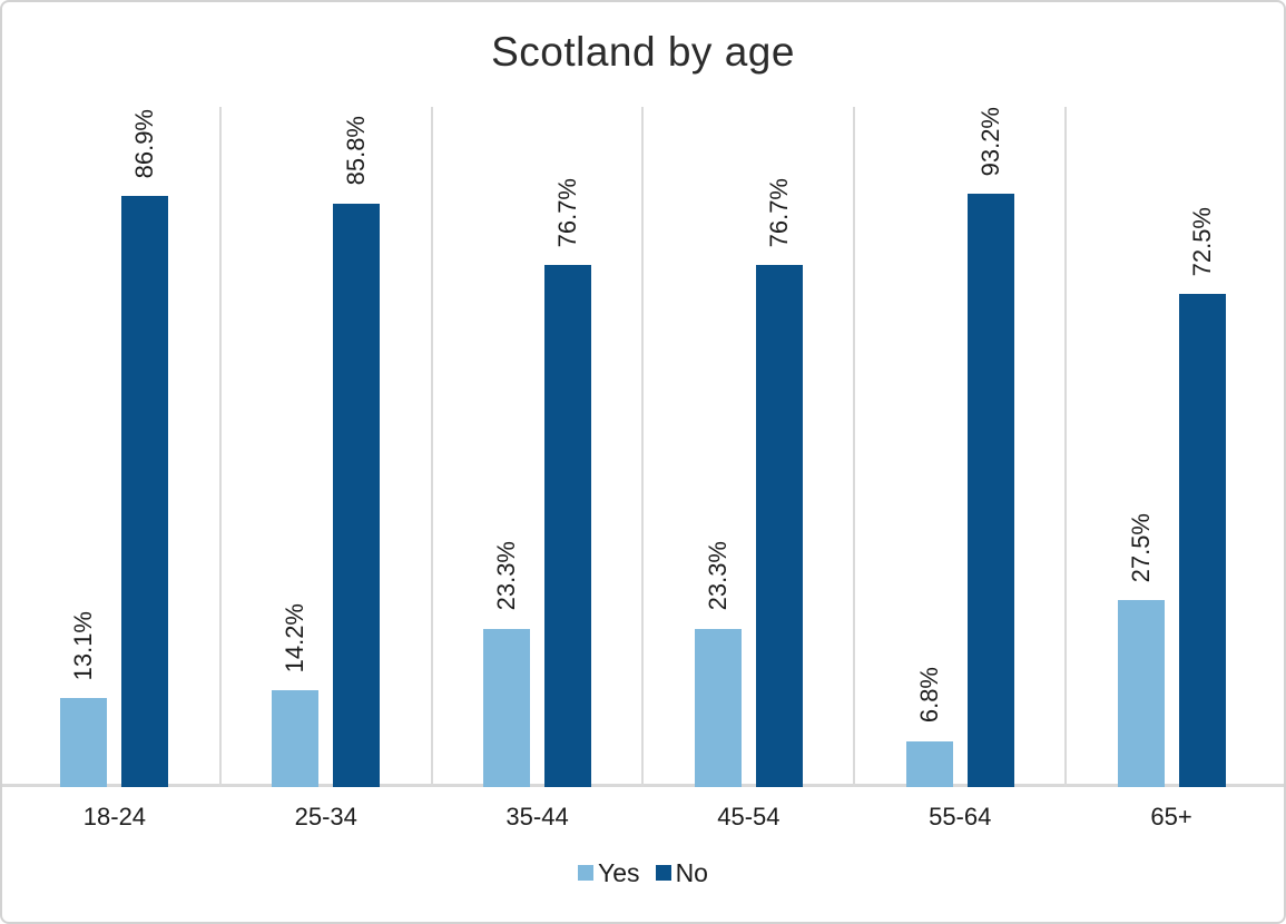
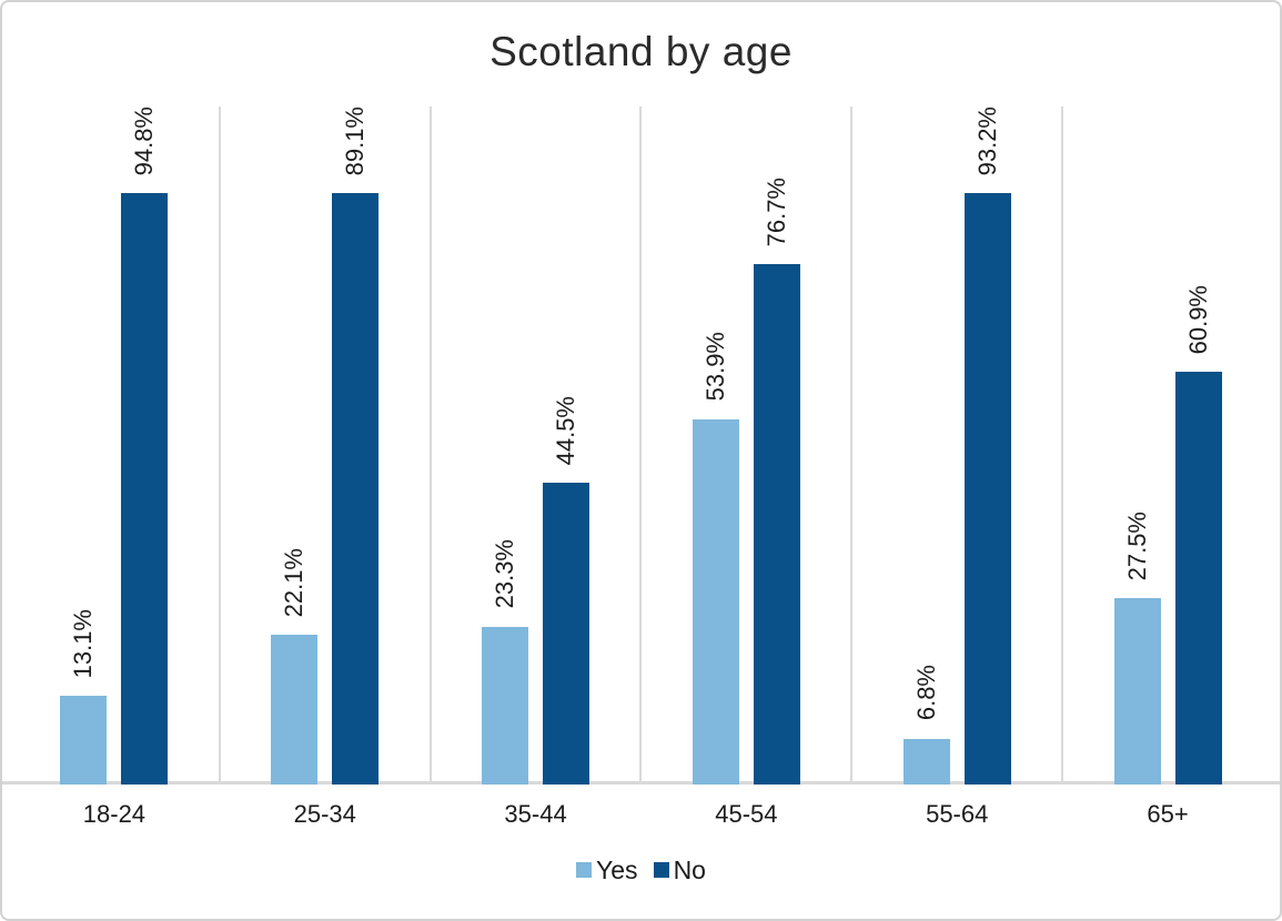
No/18-24: 86.9% -> 94.8%
Yes/25-34: 14.2% -> 22.1%
No/25-34: 85.8% -> 89.1%
No/35-44: 76.7% -> 44.5%
Yes/45-54: 23.3% -> 53.9%
No/65+: 72.5% -> 60.9%
